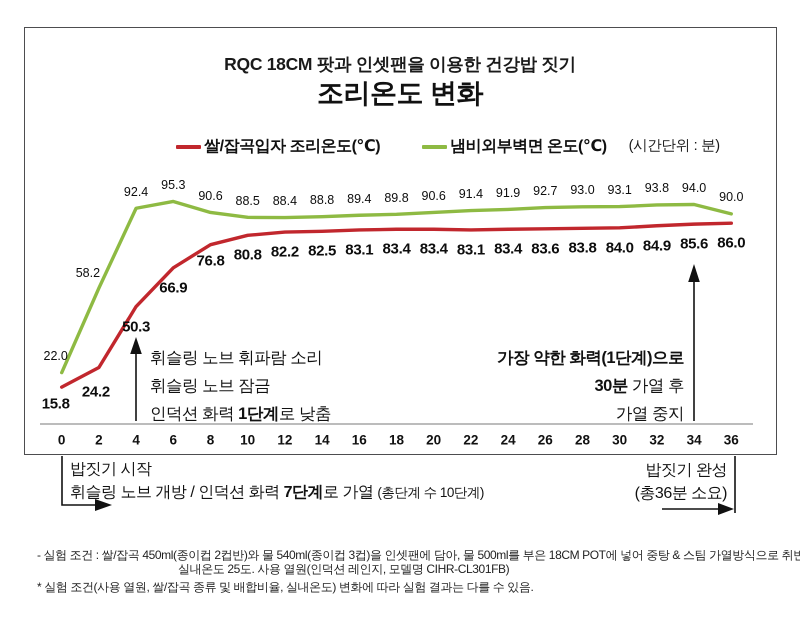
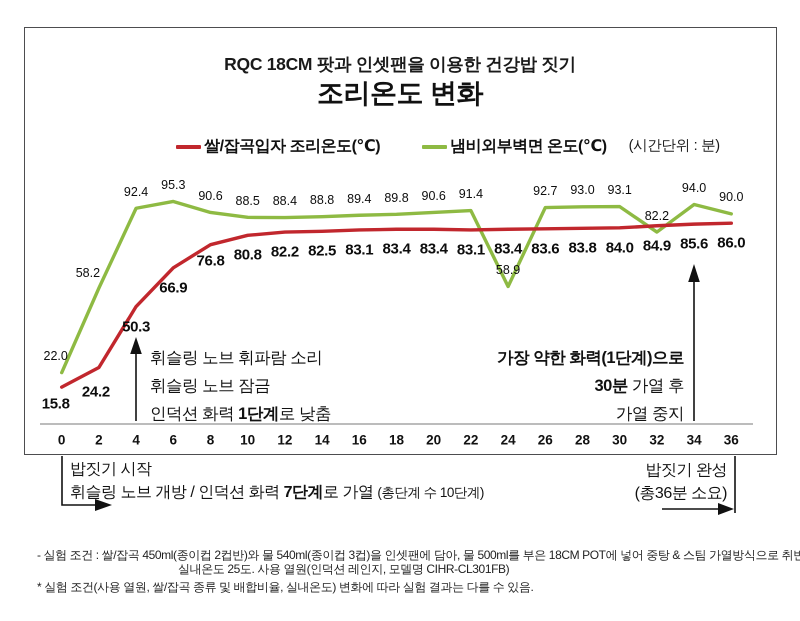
냄비외부벽면 온도(℃)/24: 91.9 -> 58.9
냄비외부벽면 온도(℃)/32: 93.8 -> 82.2
